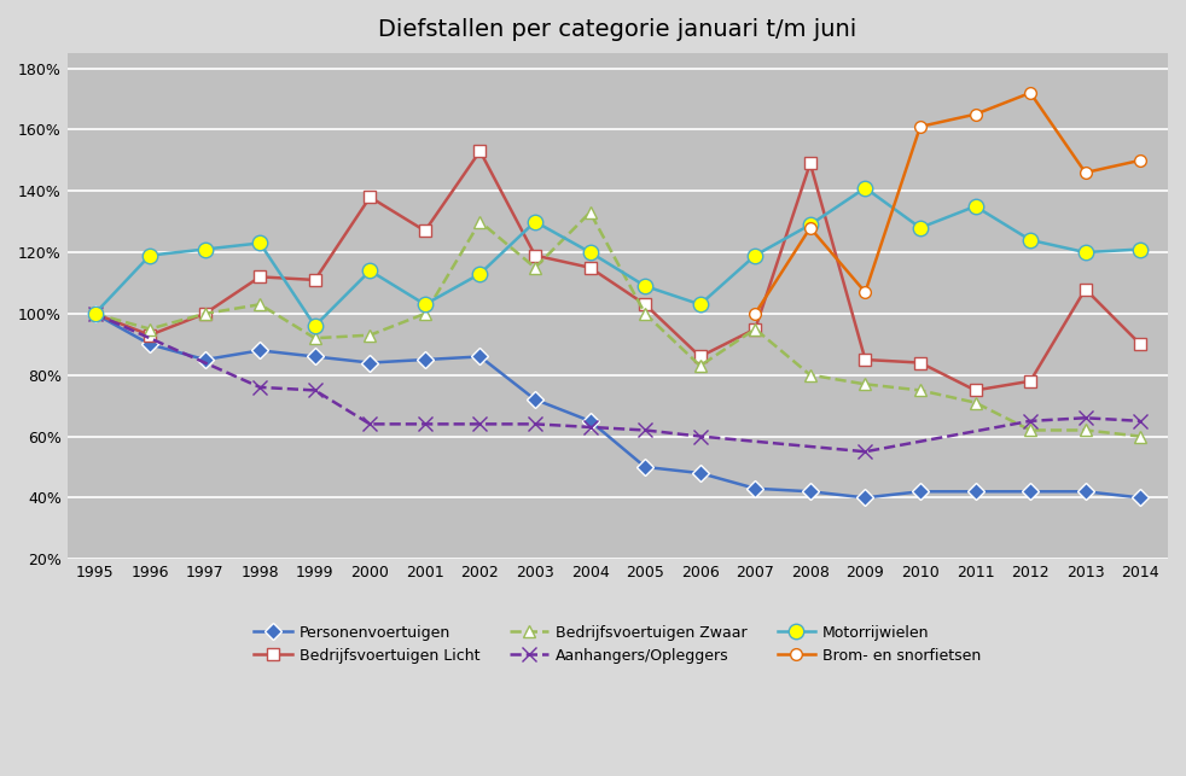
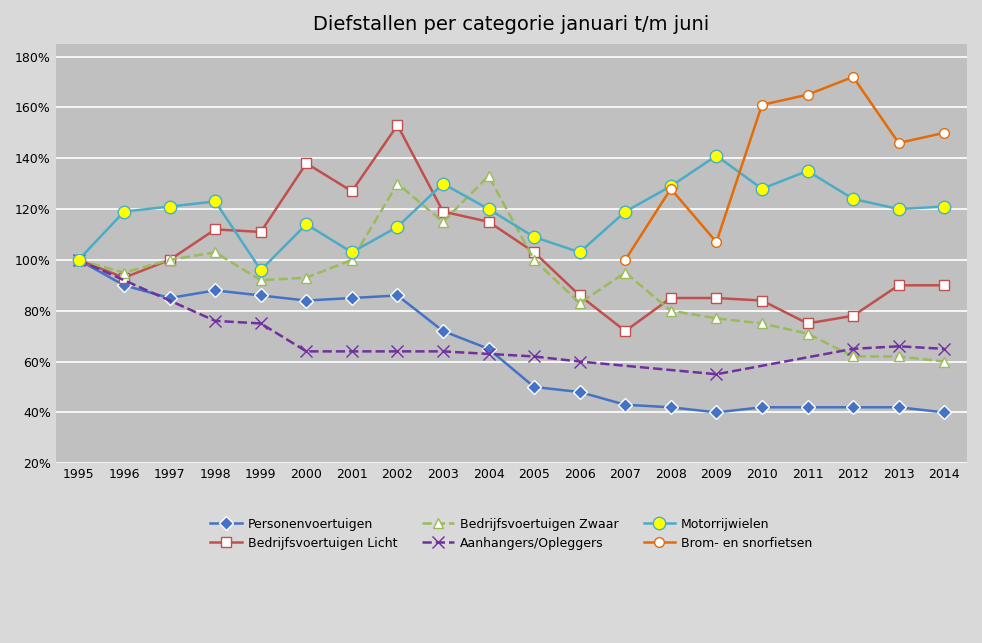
Bedrijfsvoertuigen Licht/2007: 95% -> 72%
Bedrijfsvoertuigen Licht/2008: 149% -> 85%
Bedrijfsvoertuigen Licht/2013: 108% -> 90%
